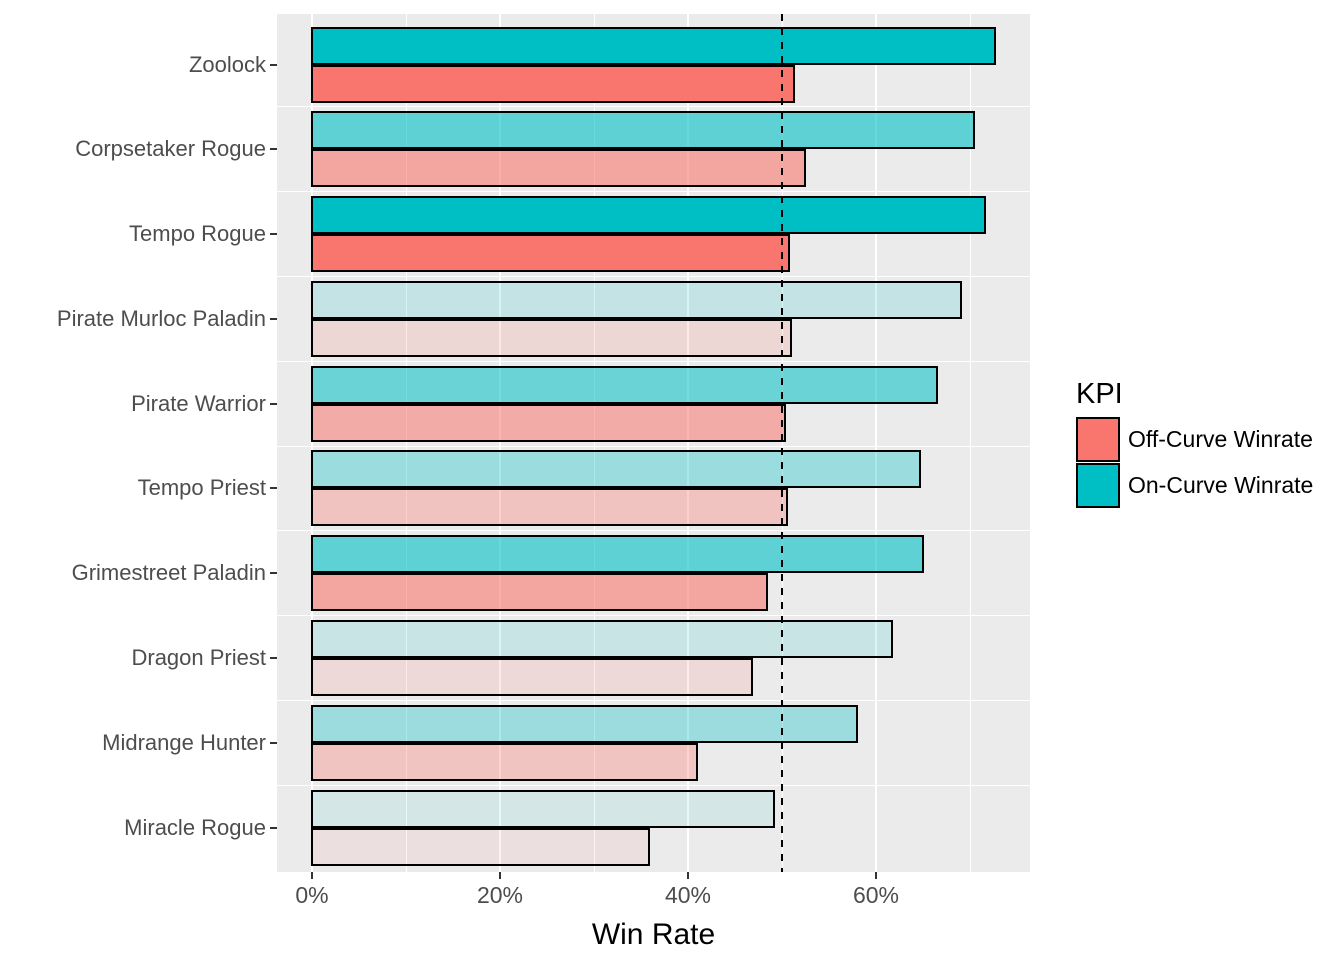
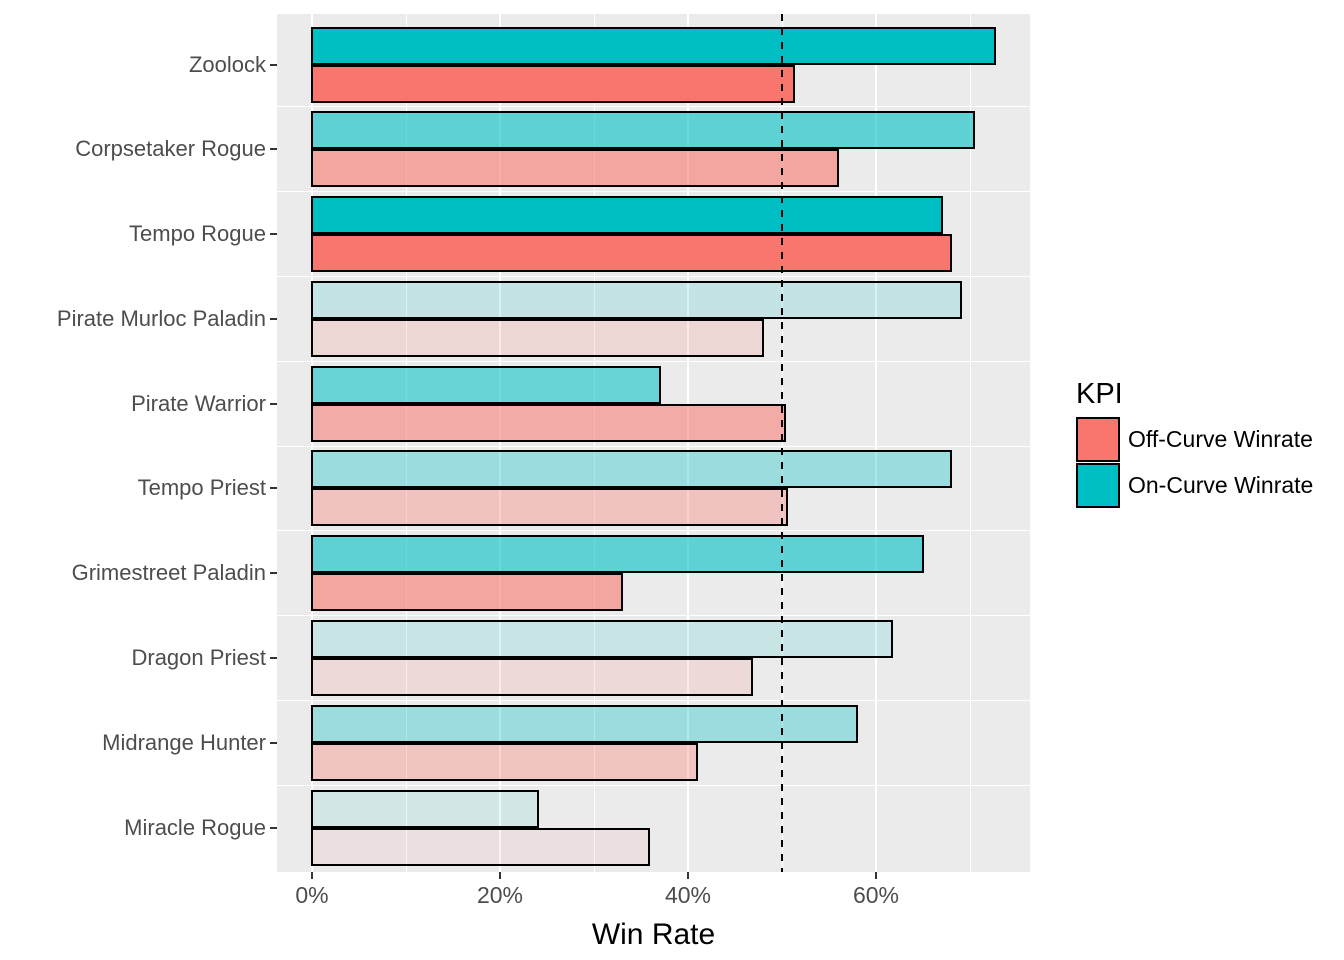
Off-Curve Winrate/Corpsetaker Rogue: 52% -> 56%
On-Curve Winrate/Tempo Rogue: 72% -> 67%
Off-Curve Winrate/Tempo Rogue: 51% -> 68%
Off-Curve Winrate/Pirate Murloc Paladin: 51% -> 48%
On-Curve Winrate/Pirate Warrior: 66% -> 37%
On-Curve Winrate/Tempo Priest: 65% -> 68%
Off-Curve Winrate/Grimestreet Paladin: 48% -> 33%
On-Curve Winrate/Miracle Rogue: 49% -> 24%
